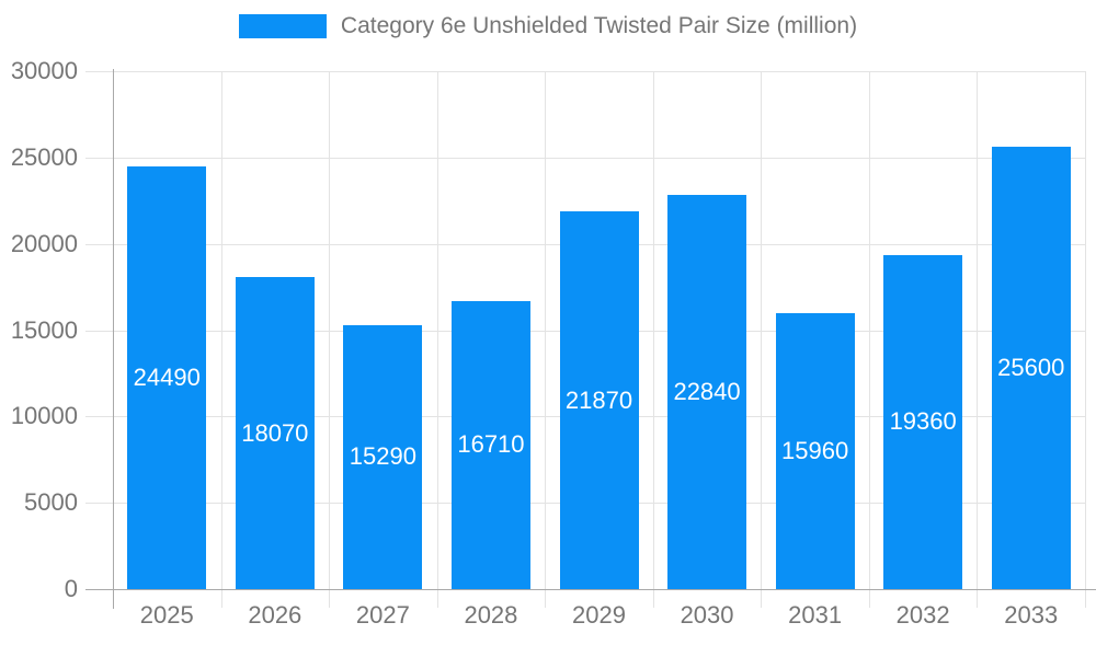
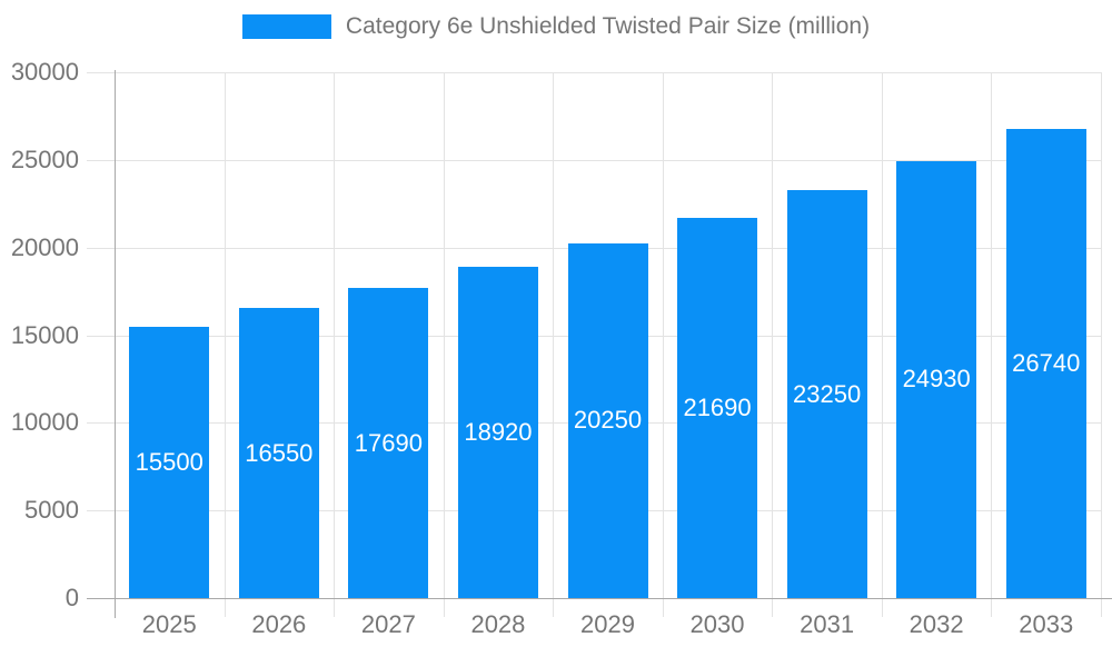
2025: 24490 -> 15500
2026: 18070 -> 16550
2027: 15290 -> 17690
2028: 16710 -> 18920
2029: 21870 -> 20250
2030: 22840 -> 21690
2031: 15960 -> 23250
2032: 19360 -> 24930
2033: 25600 -> 26740
